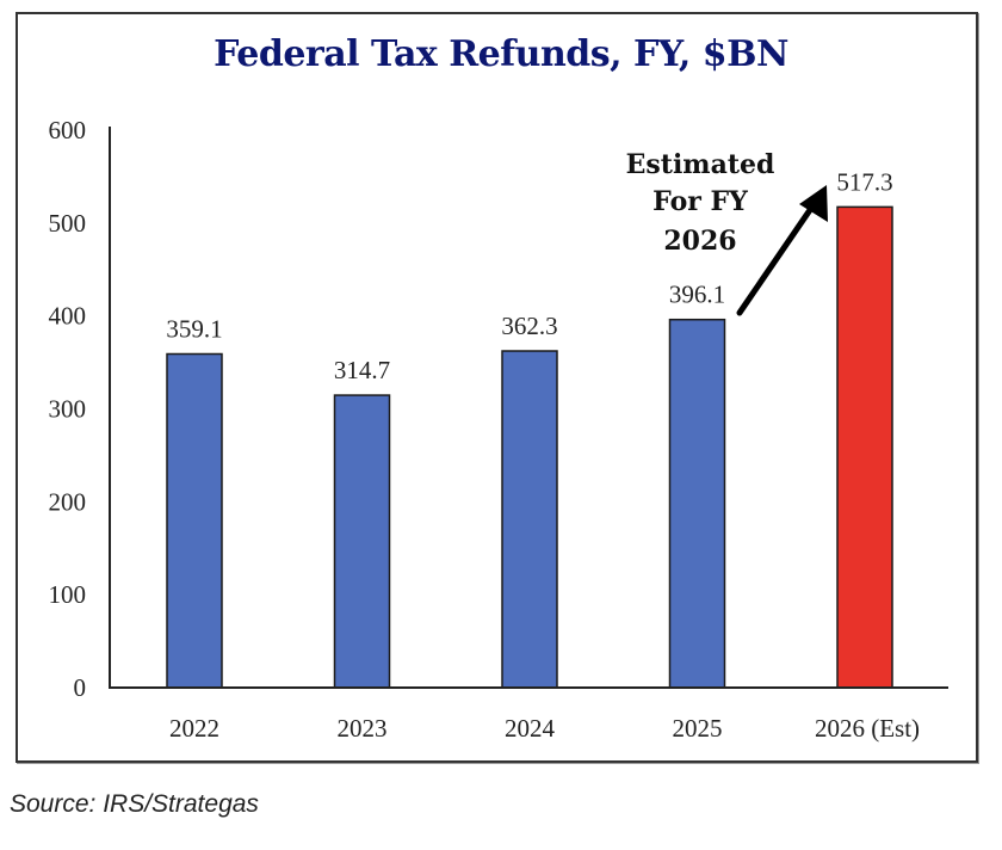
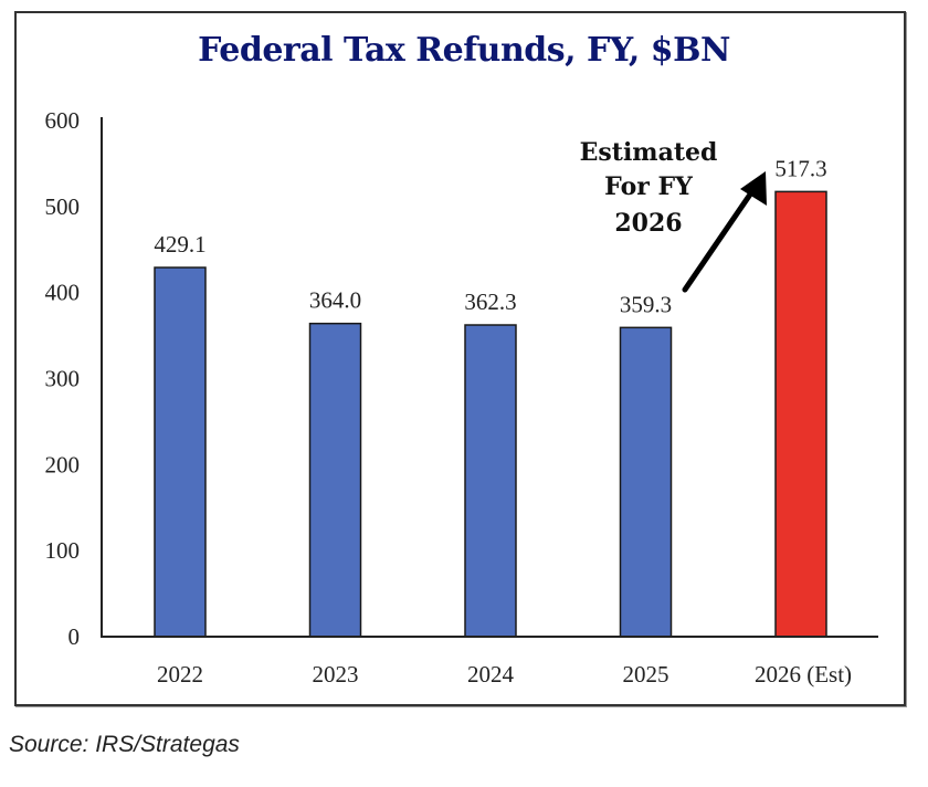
2022: 359.1 -> 429.1
2023: 314.7 -> 364.0
2025: 396.1 -> 359.3
